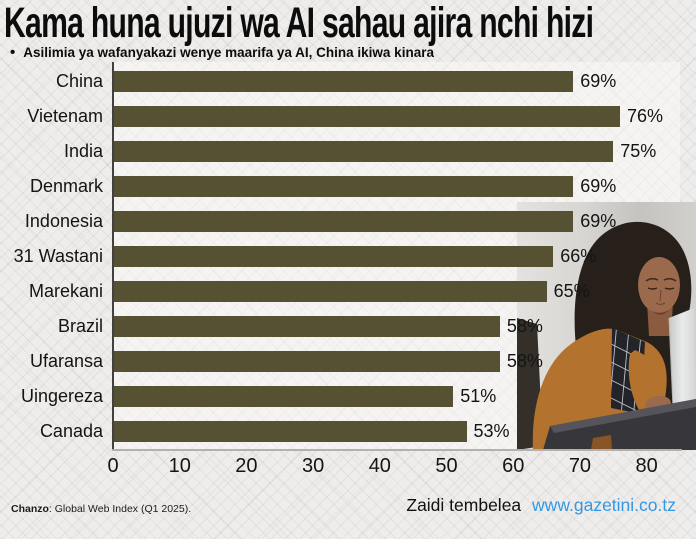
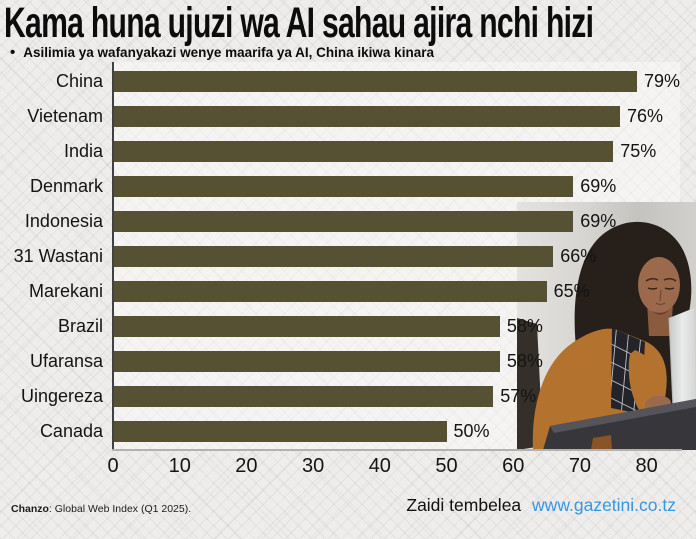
China: 69% -> 79%
Uingereza: 51% -> 57%
Canada: 53% -> 50%
